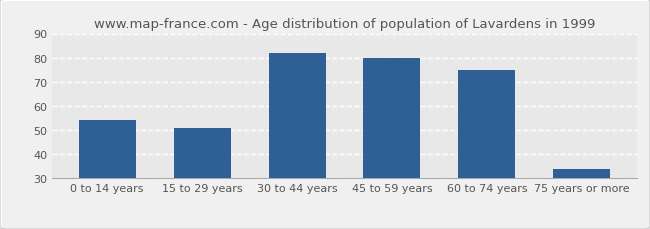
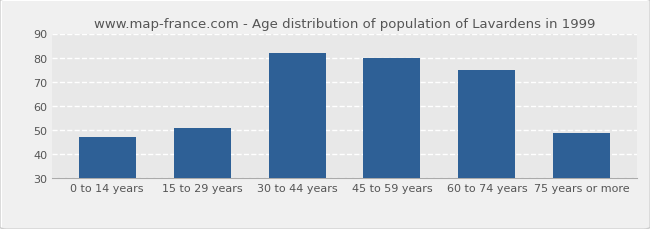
0 to 14 years: 54 -> 47
75 years or more: 34 -> 49
